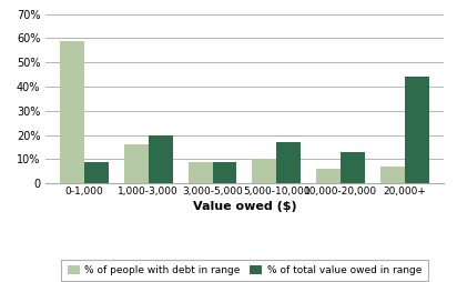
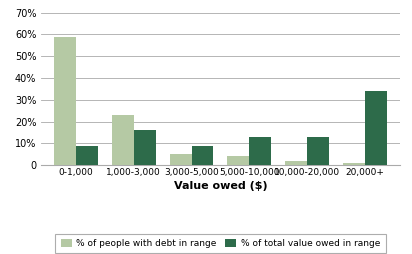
% of people with debt in range/1,000-3,000: 16% -> 23%
% of total value owed in range/1,000-3,000: 20% -> 16%
% of people with debt in range/3,000-5,000: 9% -> 5%
% of people with debt in range/5,000-10,000: 10% -> 4%
% of total value owed in range/5,000-10,000: 17% -> 13%
% of people with debt in range/10,000-20,000: 6% -> 2%
% of people with debt in range/20,000+: 7% -> 1%
% of total value owed in range/20,000+: 44% -> 34%
